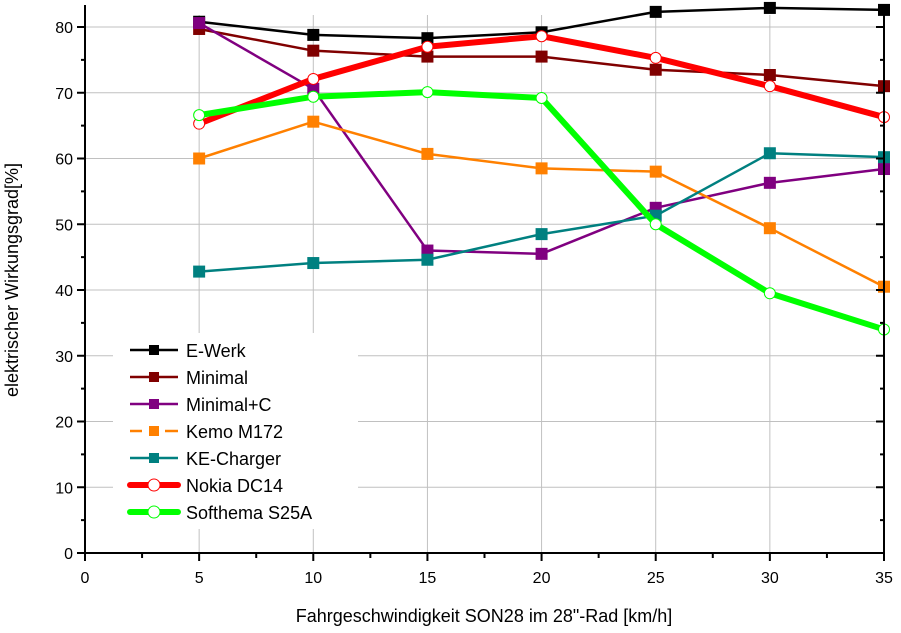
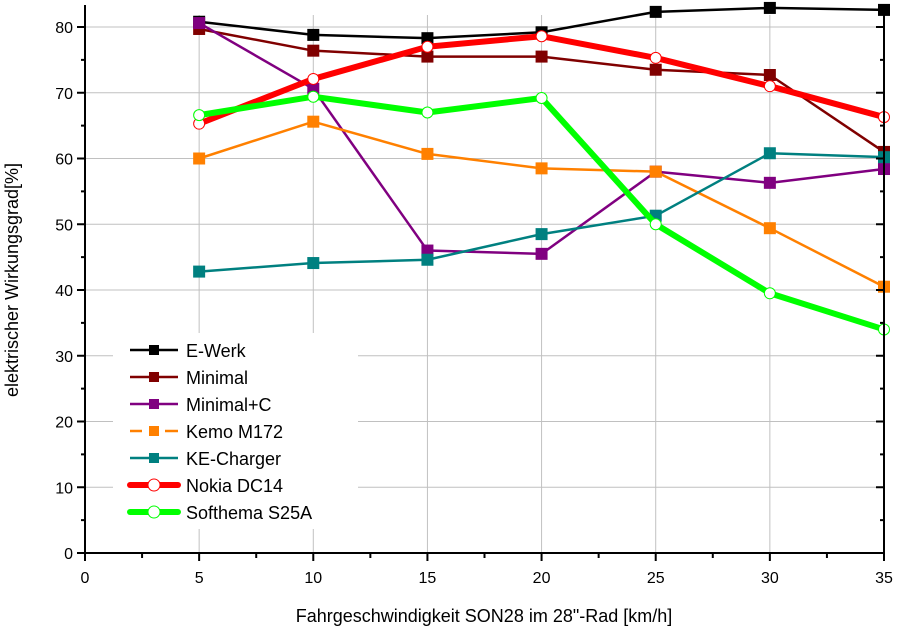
Softhema S25A/15: 70 -> 67
Minimal+C/25: 52 -> 58
Minimal/35: 71 -> 61
